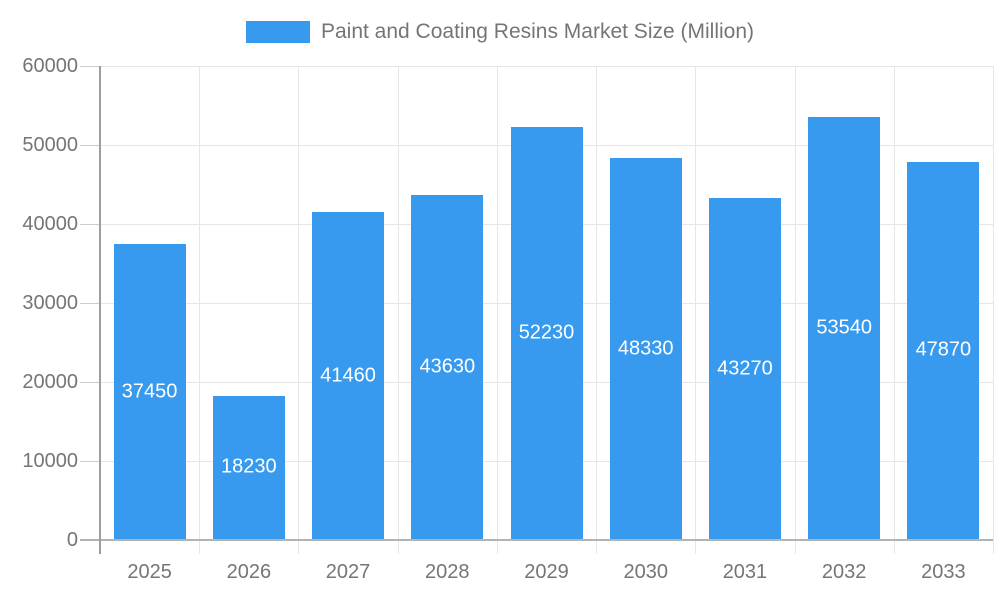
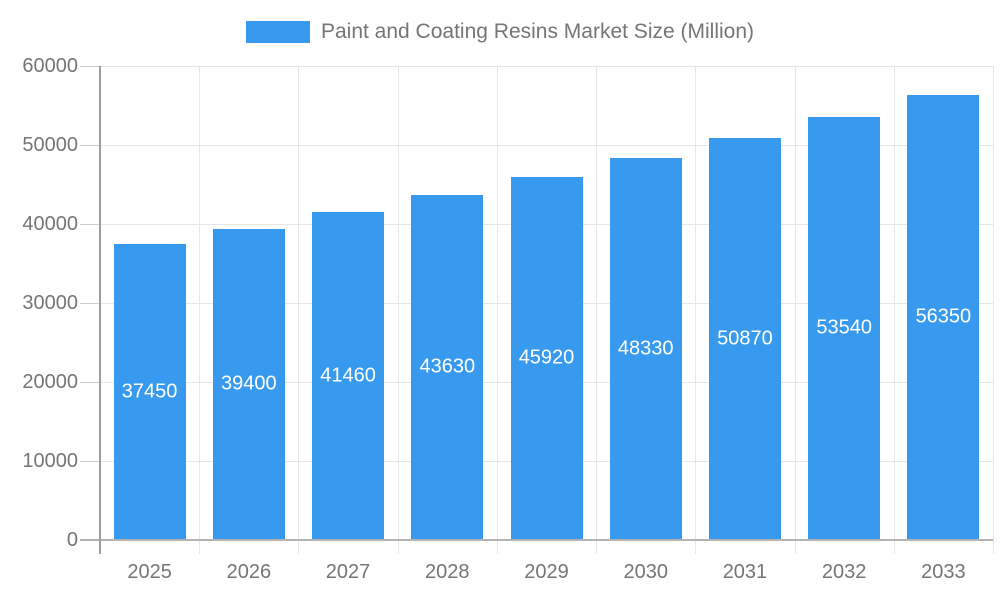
2026: 18230 -> 39400
2029: 52230 -> 45920
2031: 43270 -> 50870
2033: 47870 -> 56350
